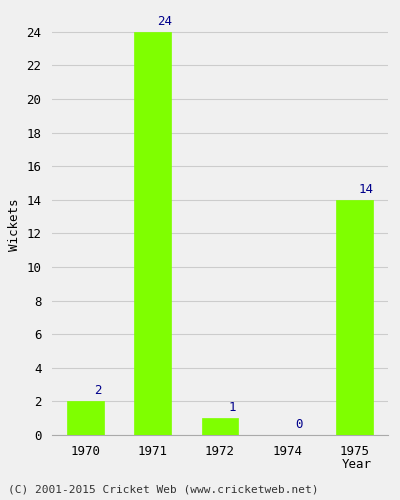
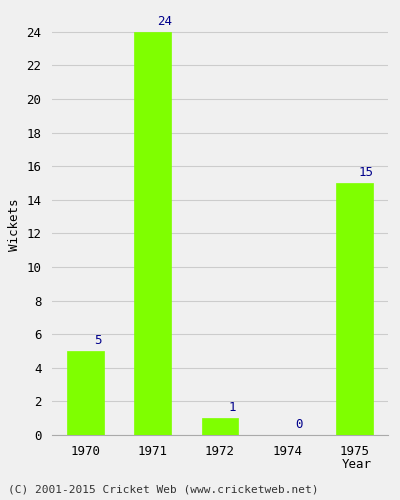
1970: 2 -> 5
1975: 14 -> 15
